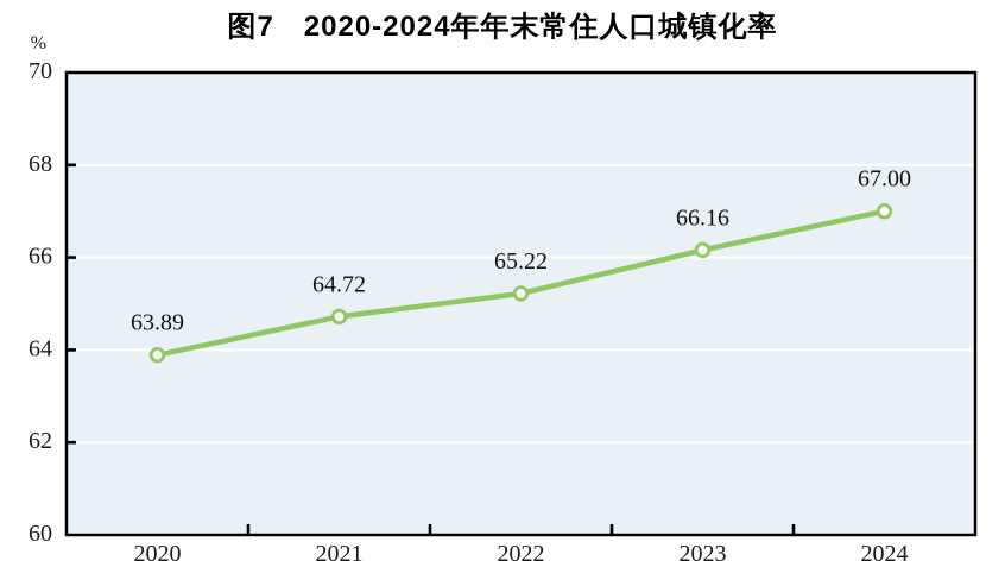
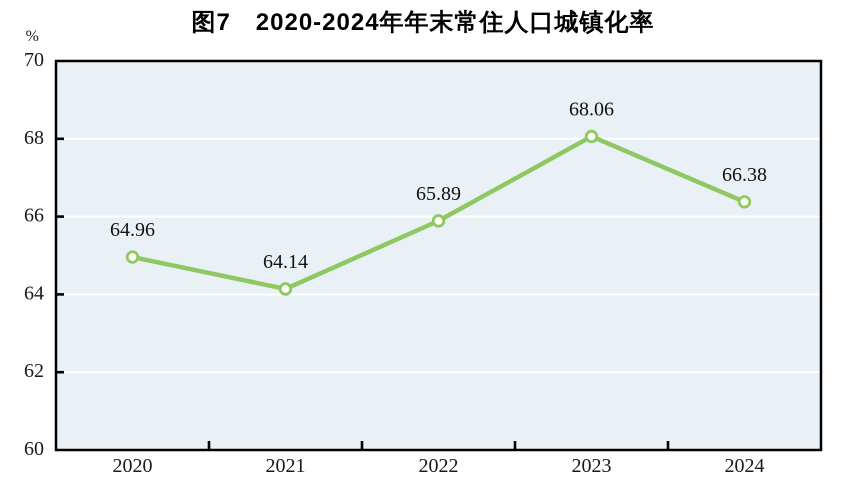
2020: 63.89 -> 64.96
2021: 64.72 -> 64.14
2022: 65.22 -> 65.89
2023: 66.16 -> 68.06
2024: 67.00 -> 66.38
